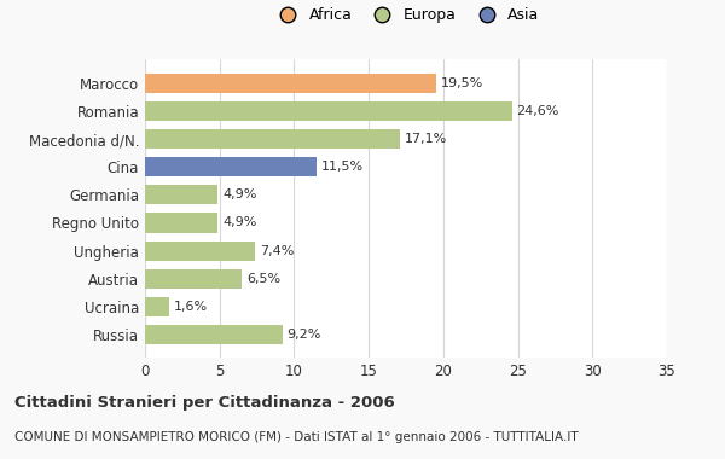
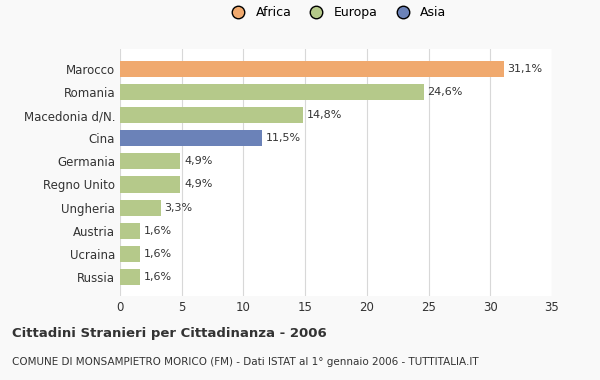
Marocco: 19,5% -> 31,1%
Macedonia d/N.: 17,1% -> 14,8%
Ungheria: 7,4% -> 3,3%
Austria: 6,5% -> 1,6%
Russia: 9,2% -> 1,6%
